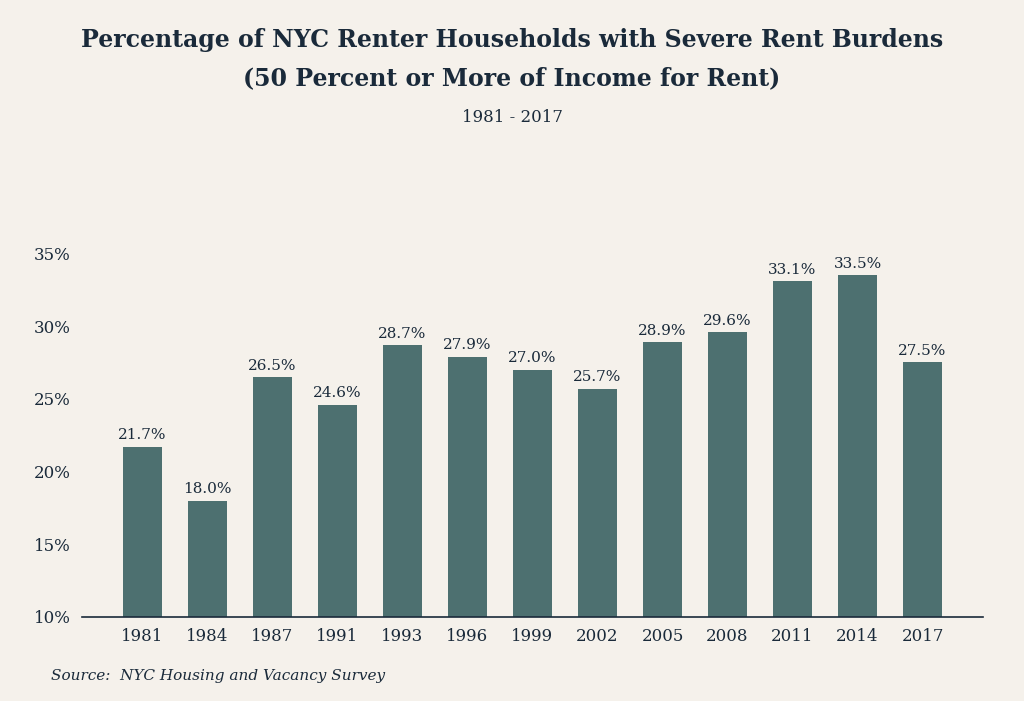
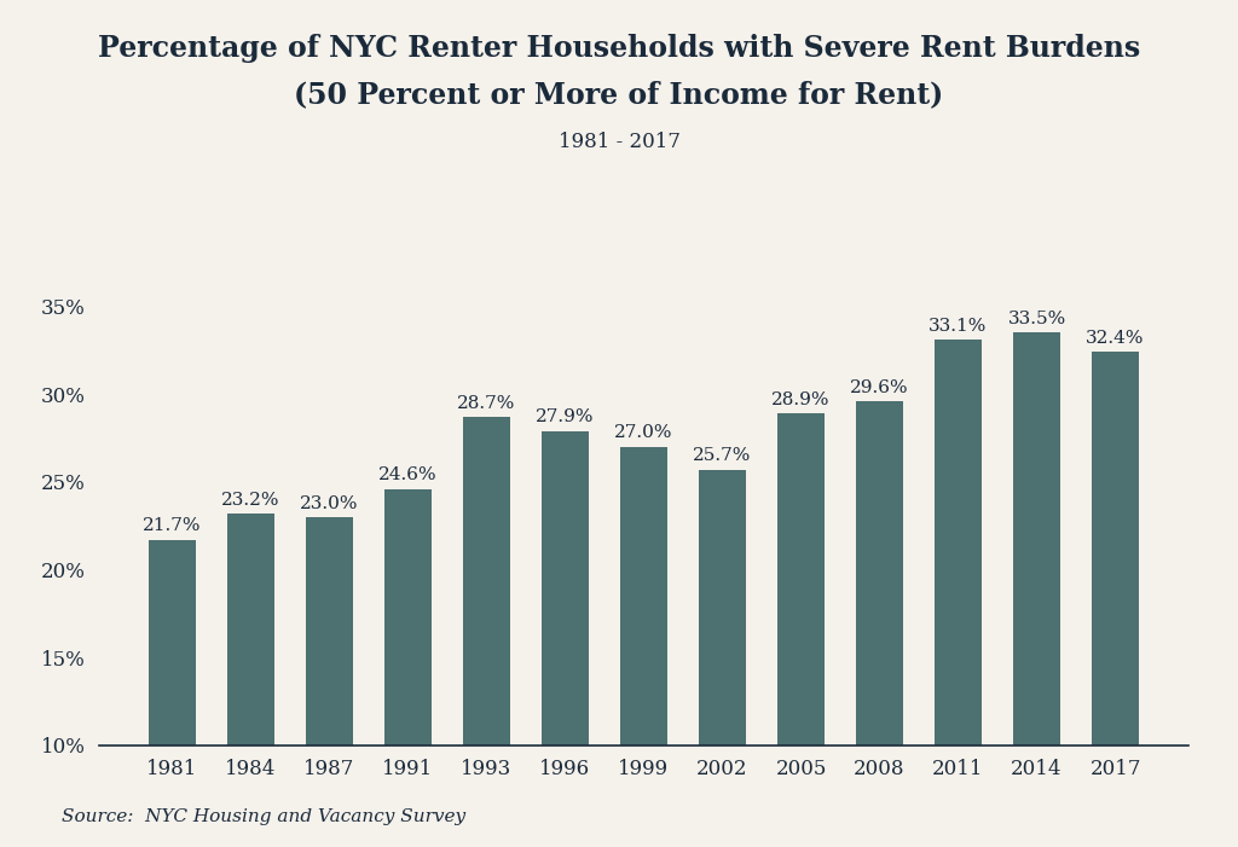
1984: 18.0% -> 23.2%
1987: 26.5% -> 23.0%
2017: 27.5% -> 32.4%
